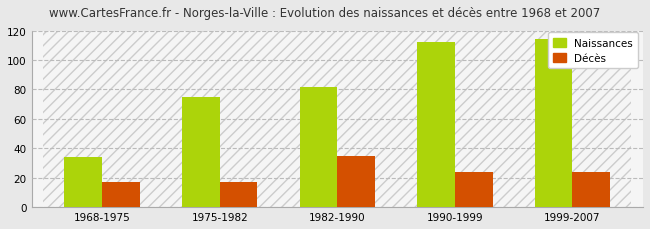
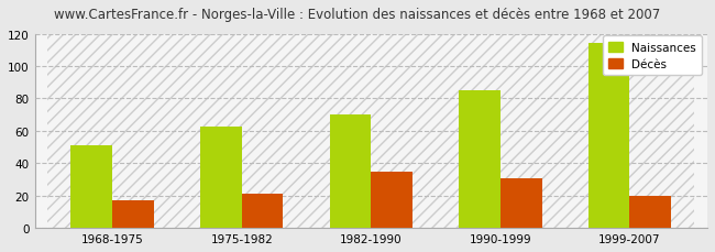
Naissances/1968-1975: 34 -> 51
Naissances/1975-1982: 75 -> 63
Décès/1975-1982: 17 -> 21
Naissances/1982-1990: 82 -> 70
Naissances/1990-1999: 112 -> 85
Décès/1990-1999: 24 -> 31
Décès/1999-2007: 24 -> 20
